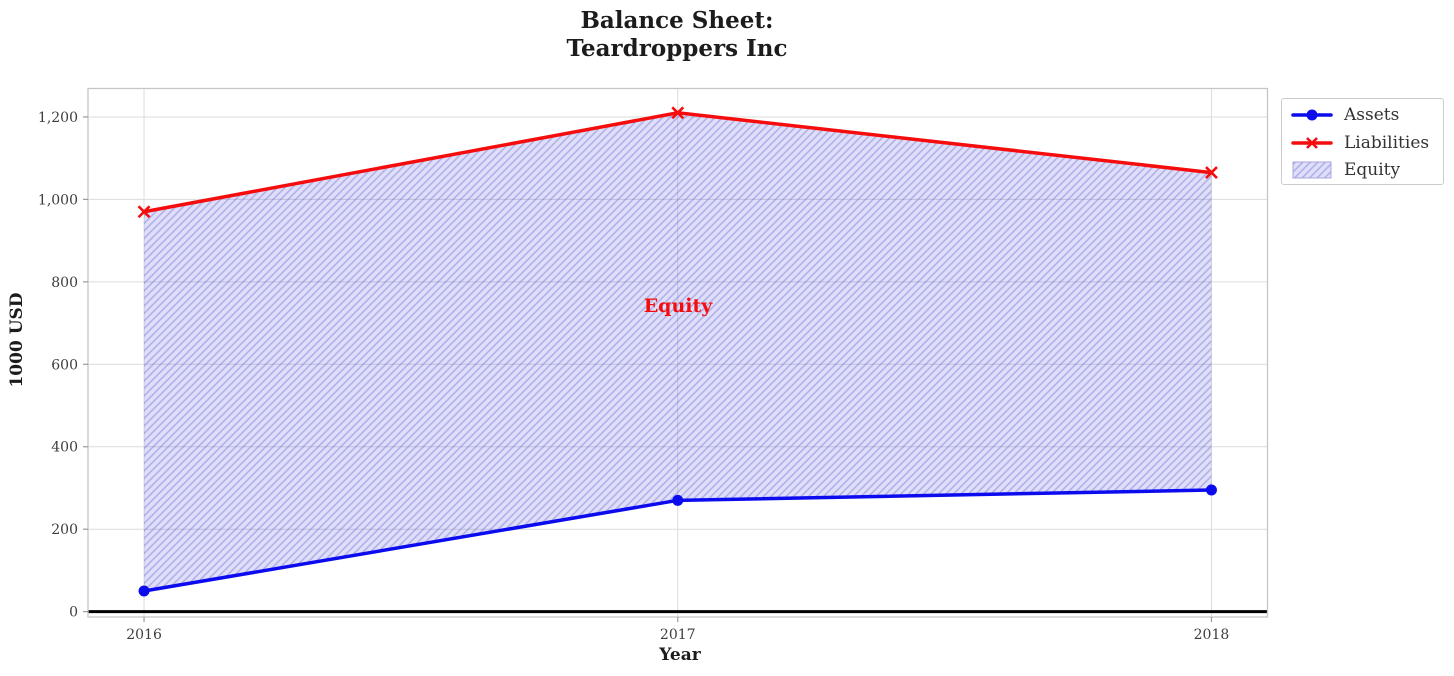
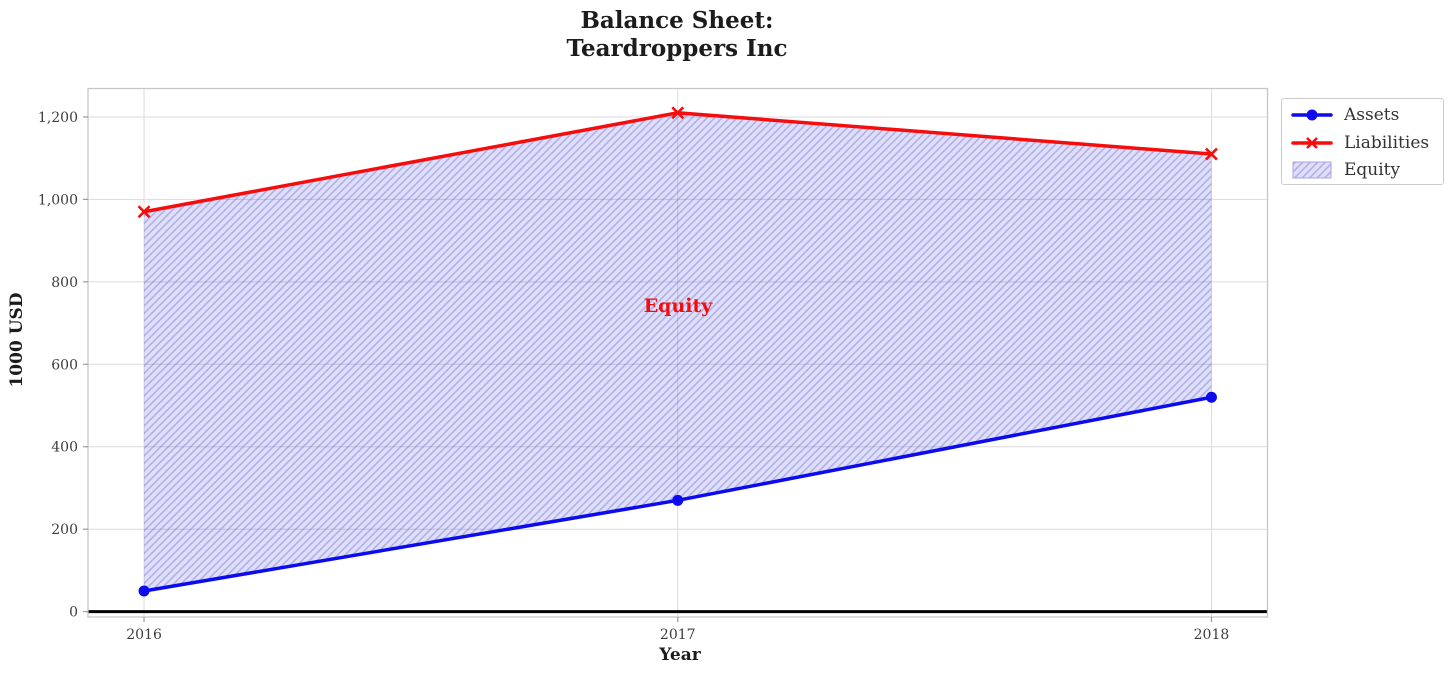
Assets/2018: 300 -> 520
Liabilities/2018: 1060 -> 1110
